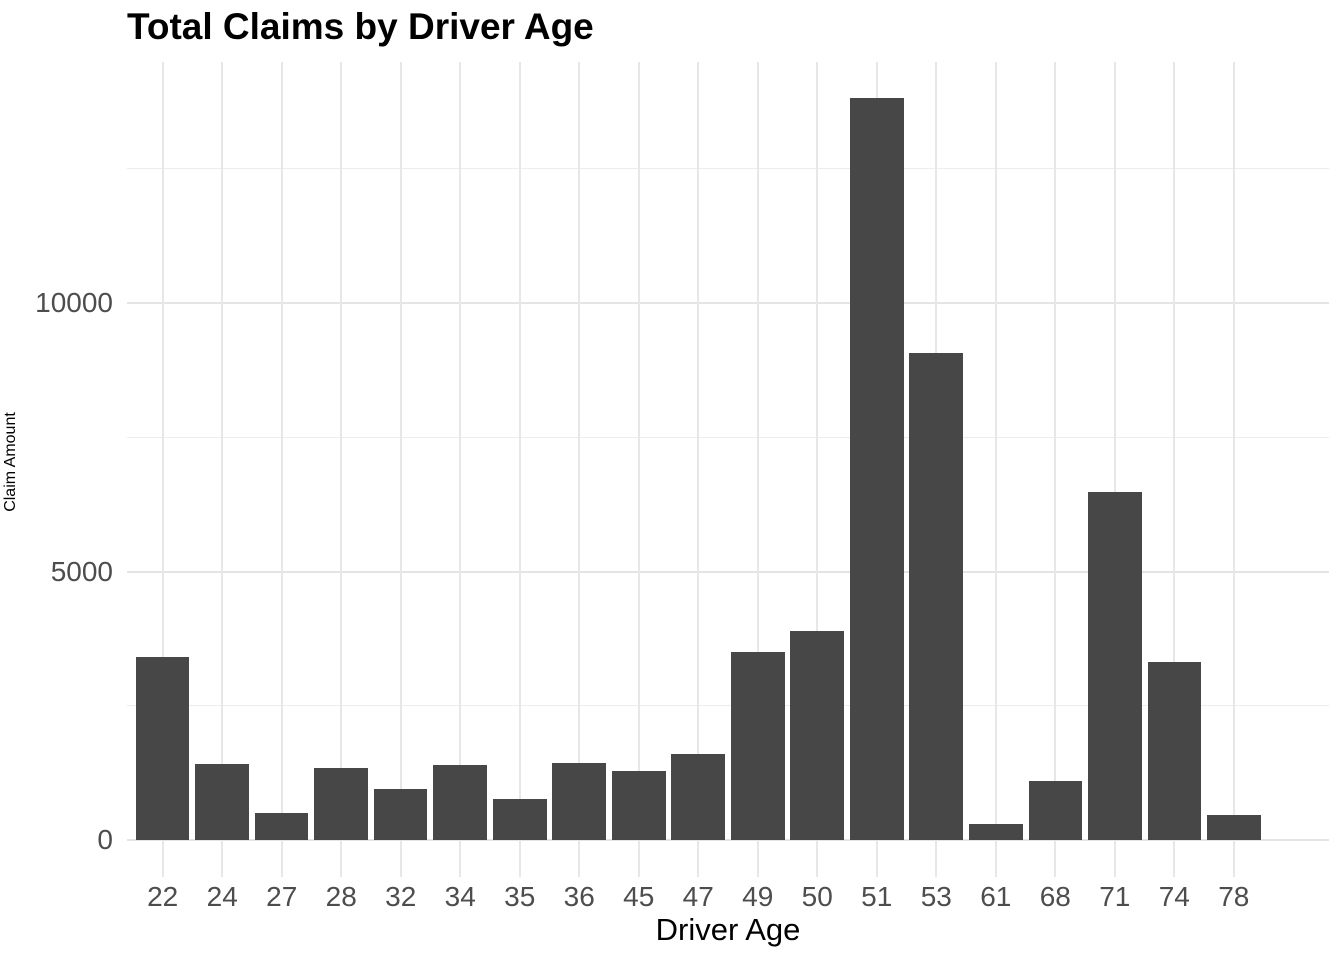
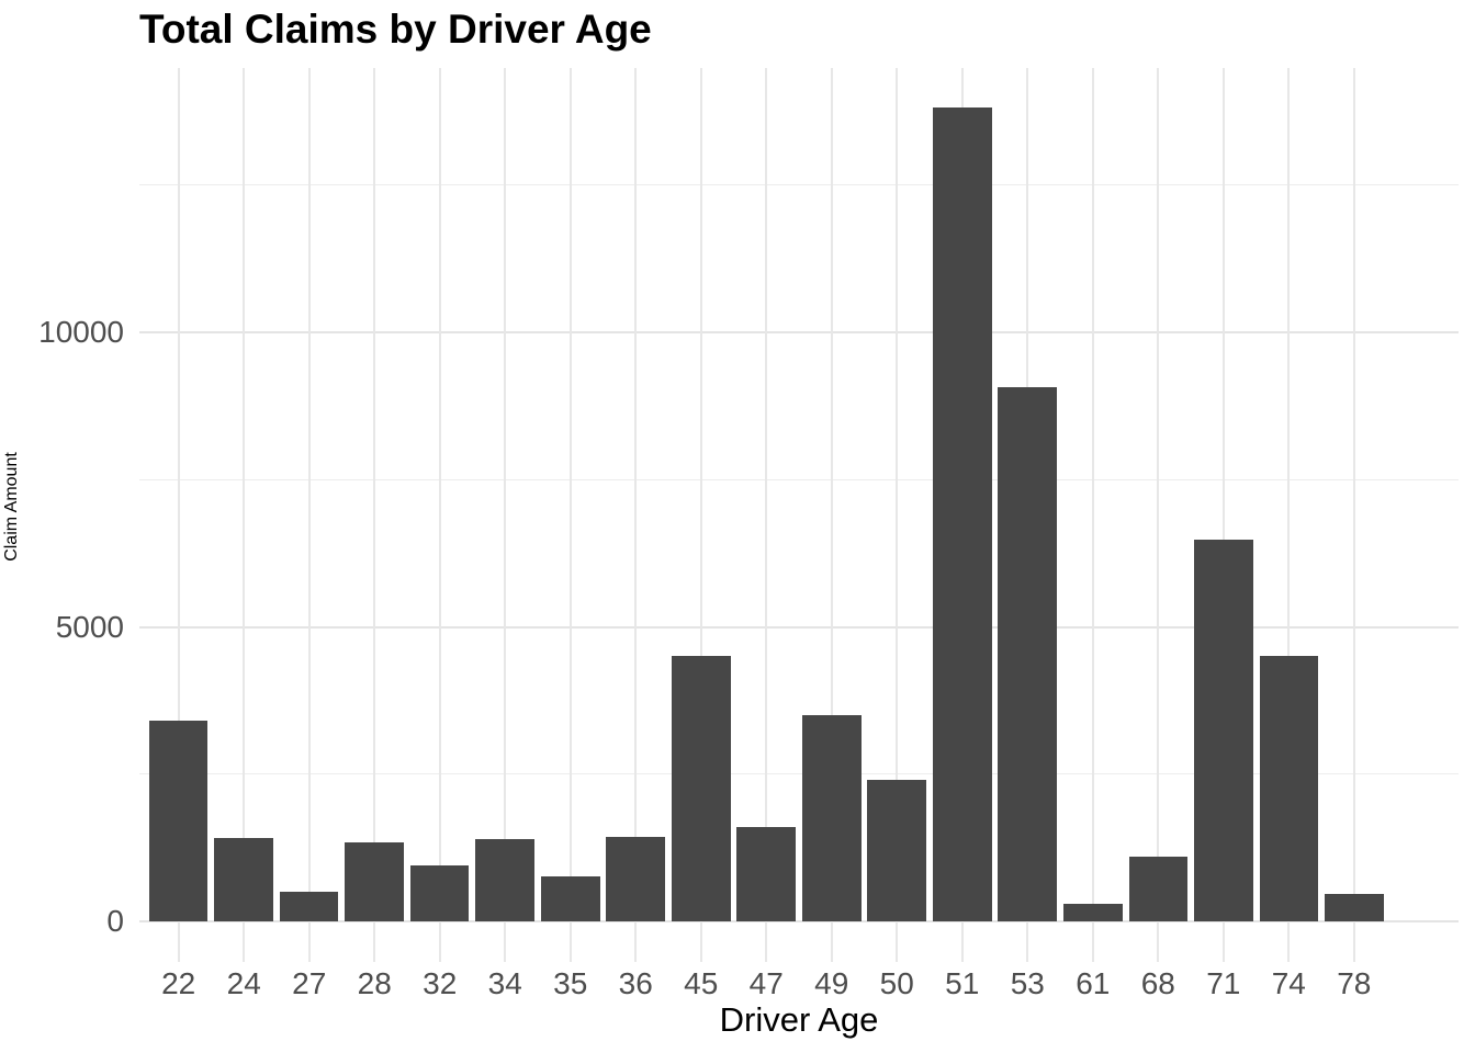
45: 1300 -> 4500
50: 3900 -> 2400
74: 3300 -> 4500
